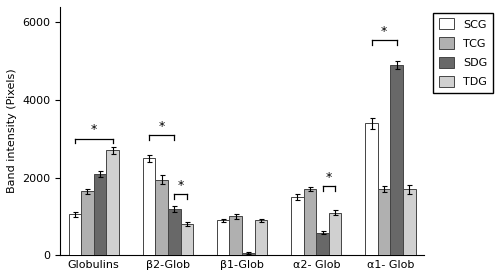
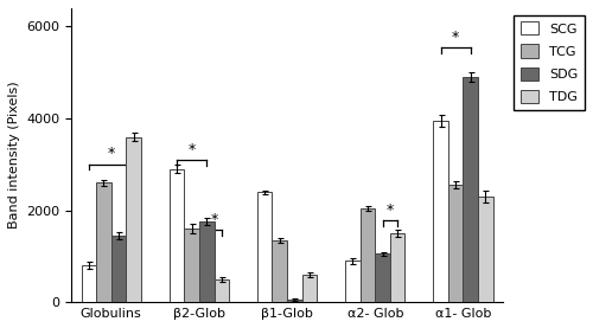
SCG/Globulins: 1050 -> 800
TCG/Globulins: 1650 -> 2600
SDG/Globulins: 2100 -> 1450
TDG/Globulins: 2700 -> 3600
SCG/β2-Glob: 2500 -> 2900
TCG/β2-Glob: 1950 -> 1600
SDG/β2-Glob: 1200 -> 1750
TDG/β2-Glob: 800 -> 500
SCG/β1-Glob: 900 -> 2400
TCG/β1-Glob: 1000 -> 1350
TDG/β1-Glob: 900 -> 600
SCG/α2- Glob: 1500 -> 900
TCG/α2- Glob: 1700 -> 2050
SDG/α2- Glob: 580 -> 1050
TDG/α2- Glob: 1100 -> 1500
SCG/α1- Glob: 3400 -> 3950
TCG/α1- Glob: 1700 -> 2550
TDG/α1- Glob: 1700 -> 2300
